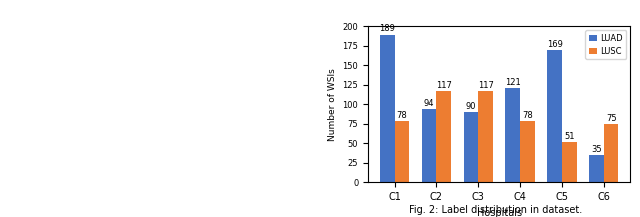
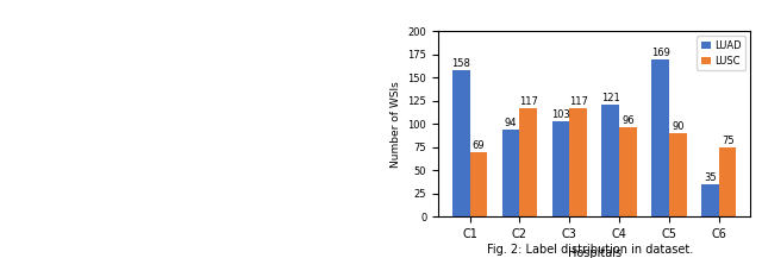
LUAD/C1: 189 -> 158
LUSC/C1: 78 -> 69
LUAD/C3: 90 -> 103
LUSC/C4: 78 -> 96
LUSC/C5: 51 -> 90
